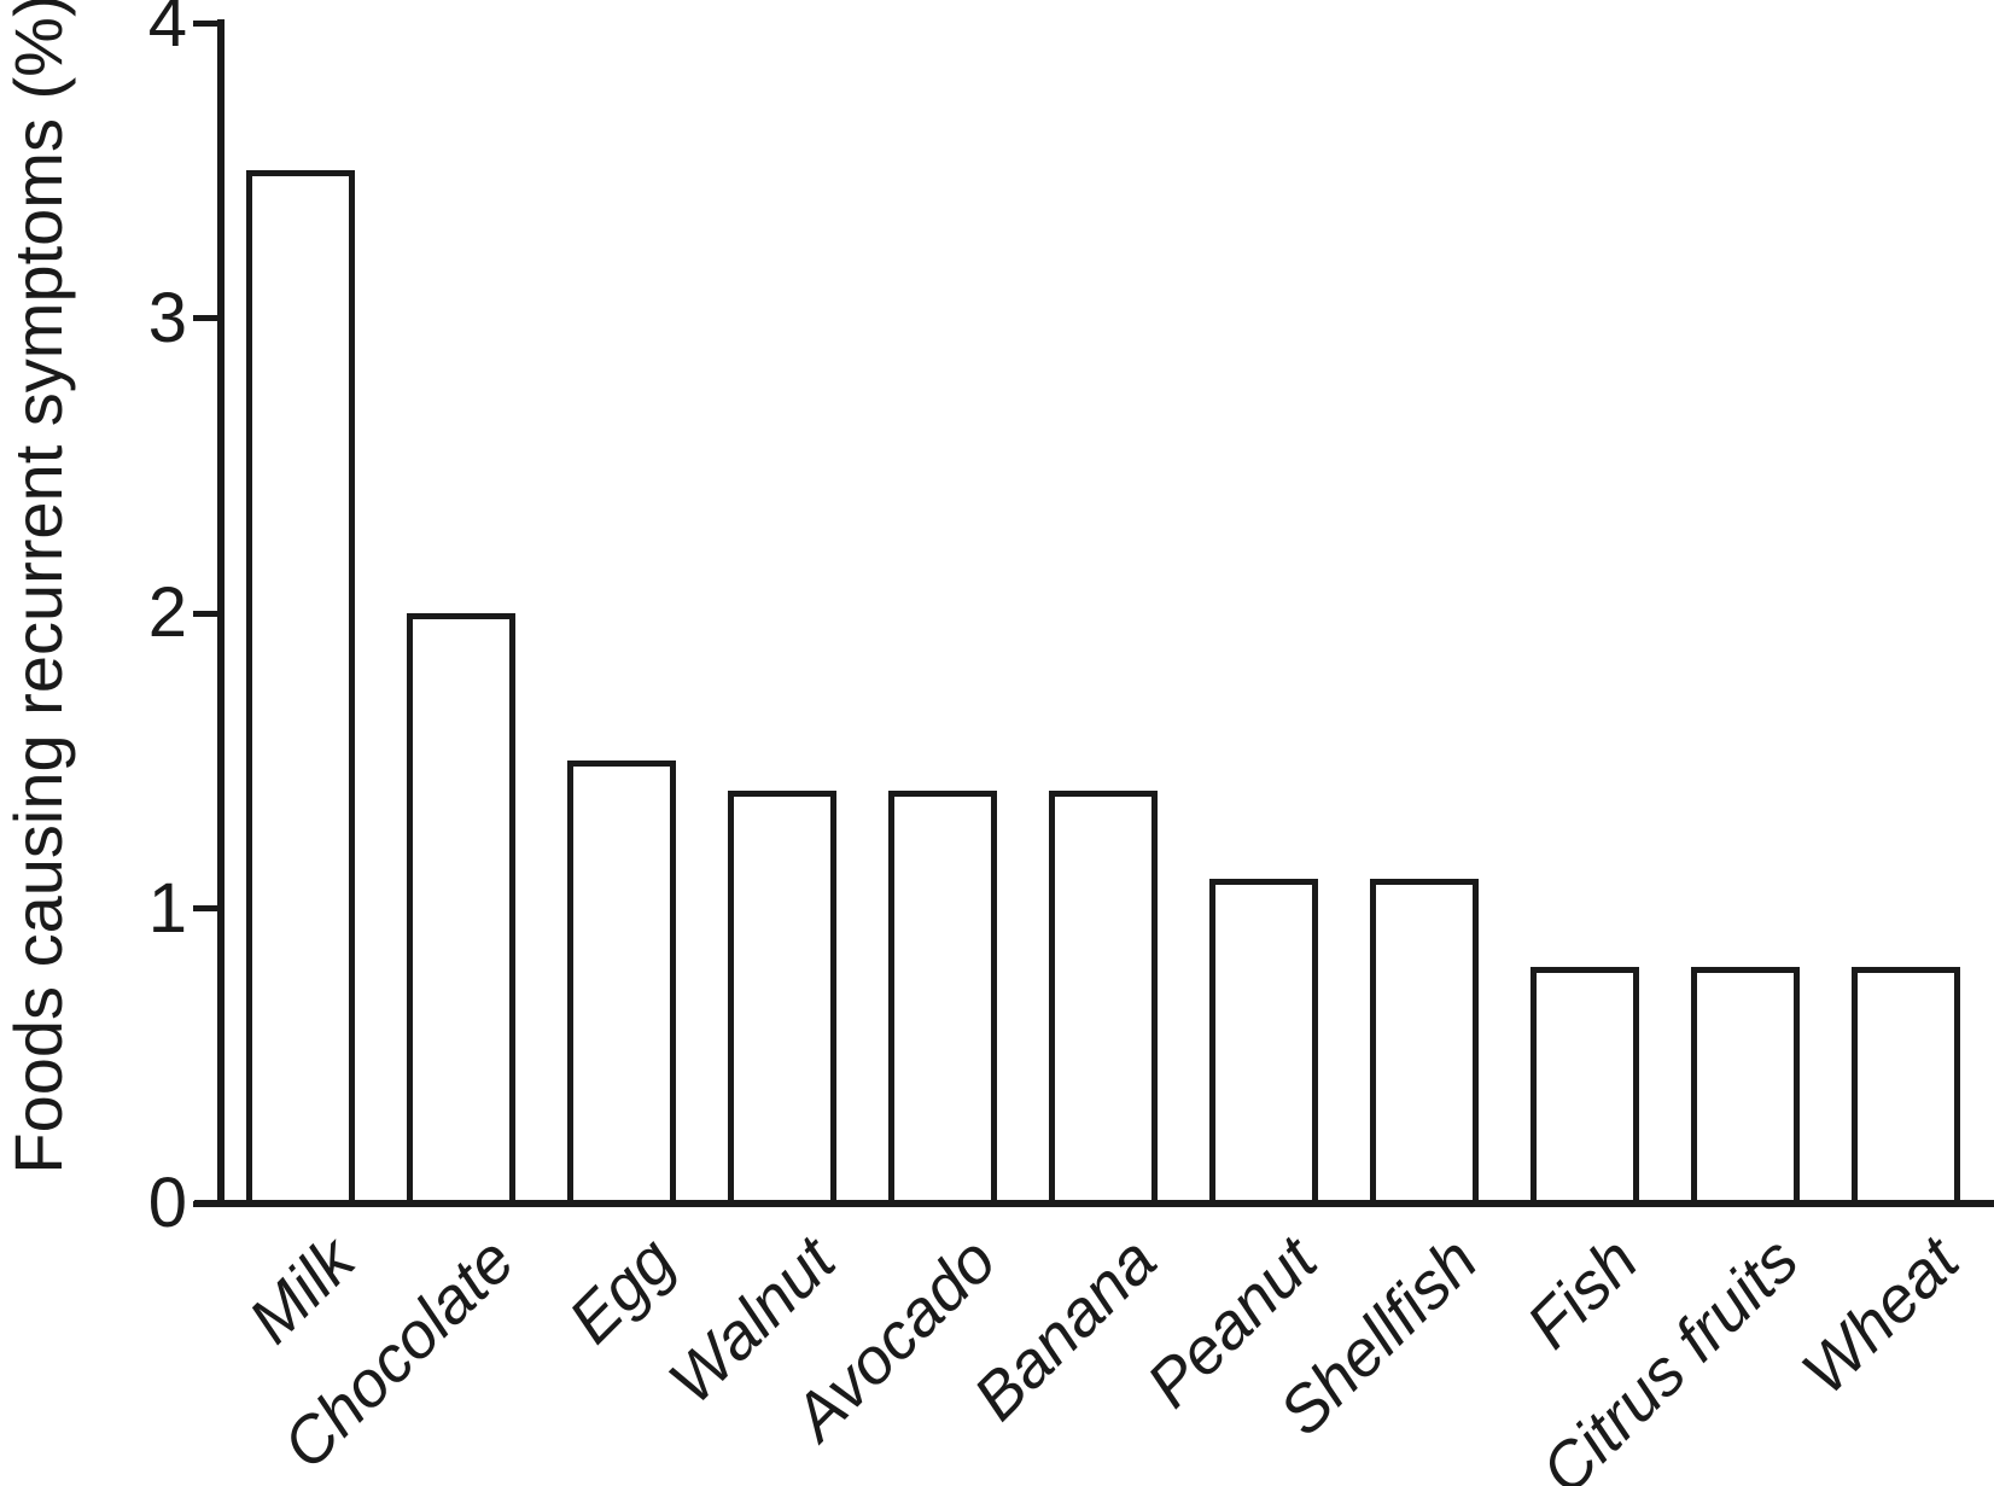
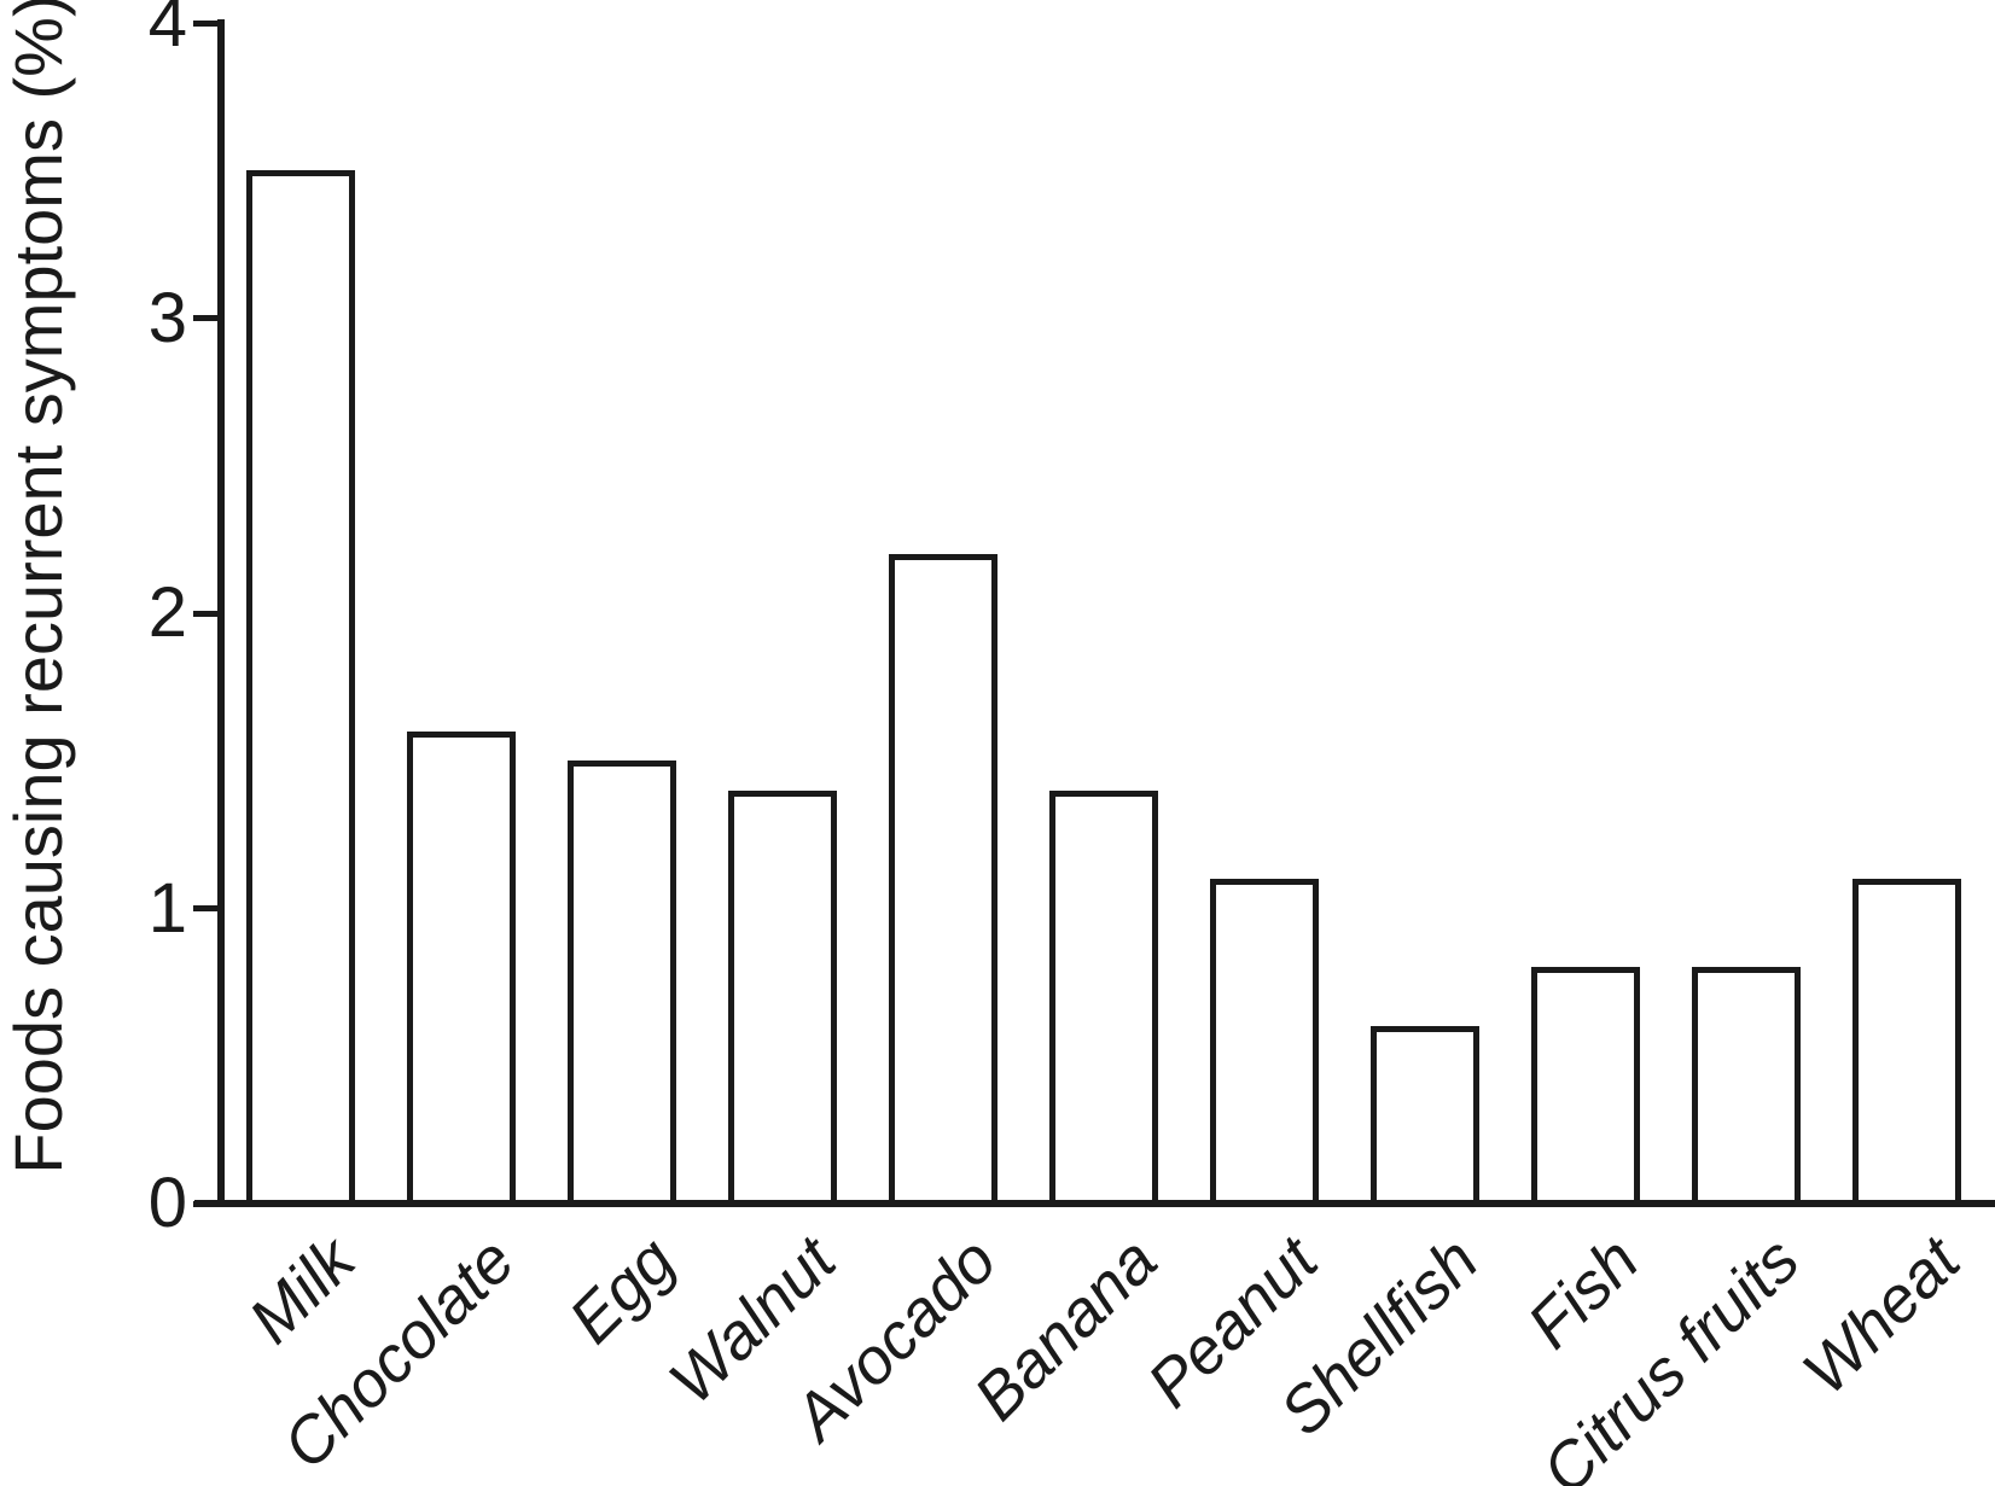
Chocolate: 2.0 -> 1.6
Avocado: 1.4 -> 2.2
Shellfish: 1.1 -> 0.6
Wheat: 0.8 -> 1.1
